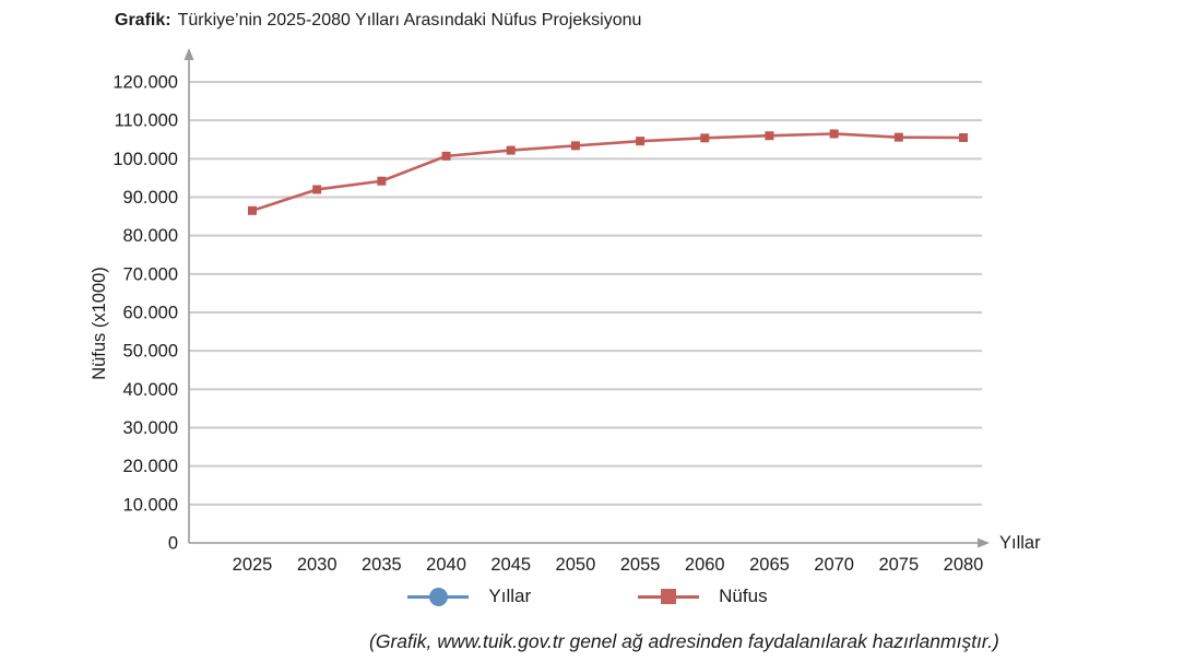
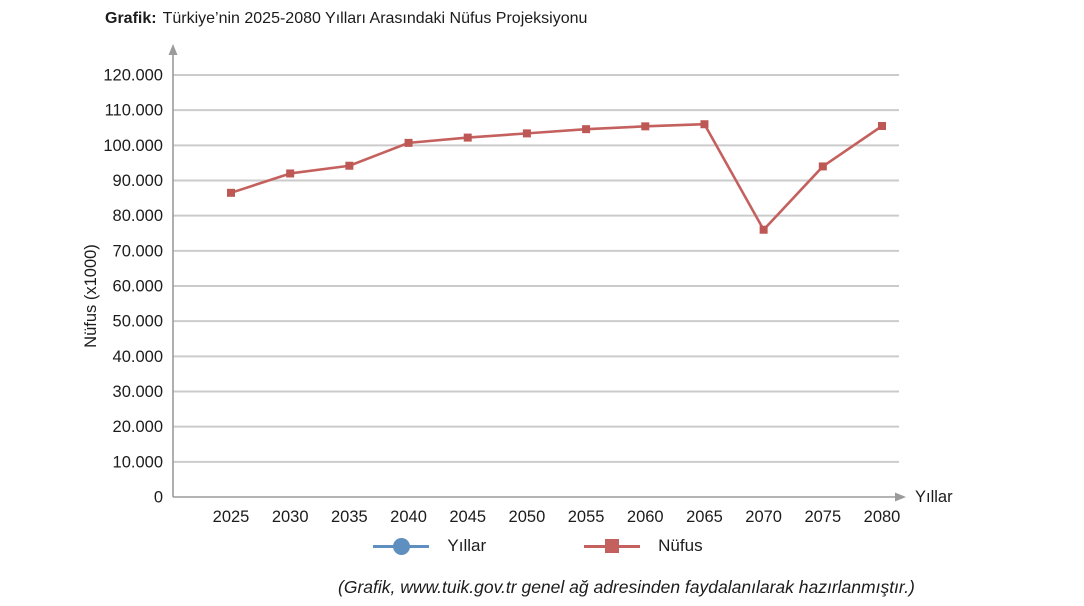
2070: 106000 -> 76000
2075: 106000 -> 94000
